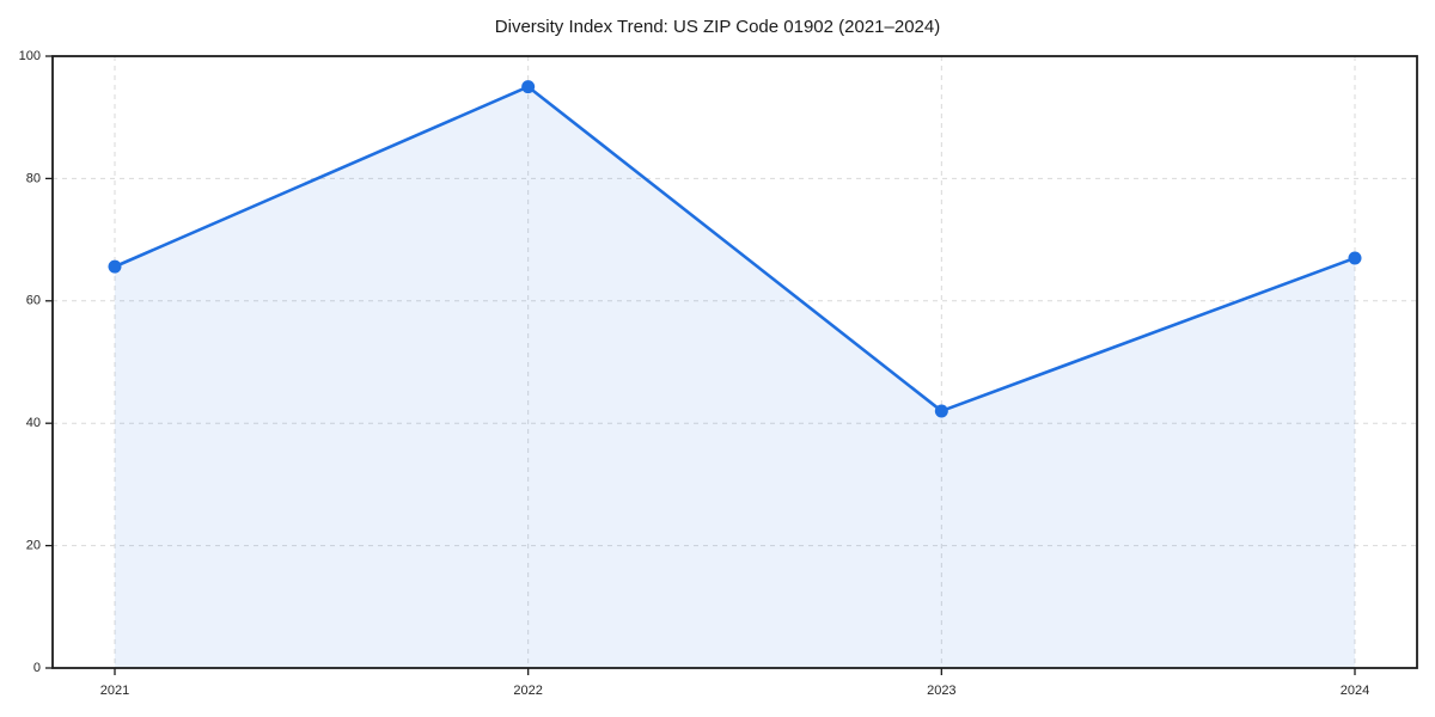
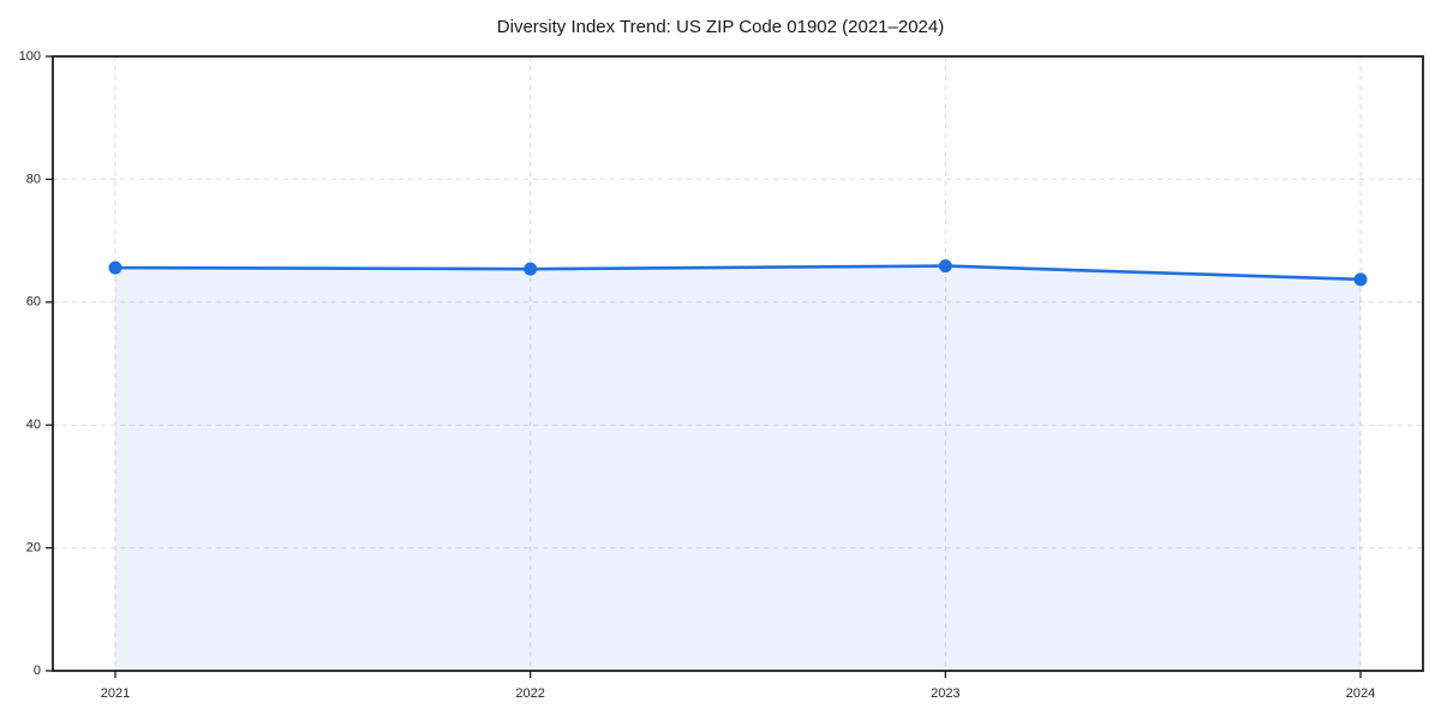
2022: 95 -> 65
2023: 42 -> 66
2024: 67 -> 64
